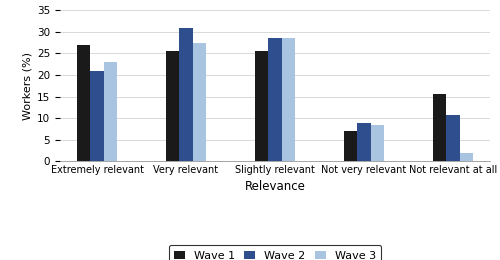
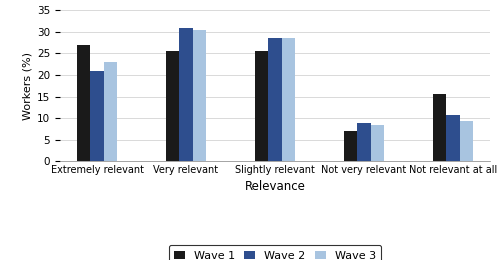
Wave 3/Very relevant: 27.5 -> 30.5
Wave 3/Not relevant at all: 2.0 -> 9.3
